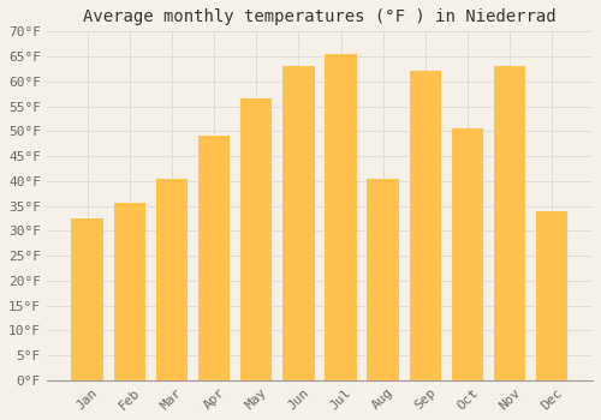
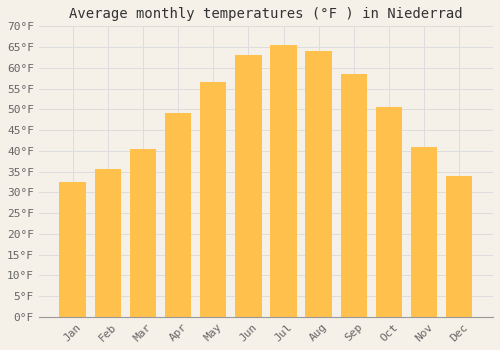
Aug: 40.5°F -> 64.0°F
Sep: 62.0°F -> 58.5°F
Nov: 63.0°F -> 41.0°F
